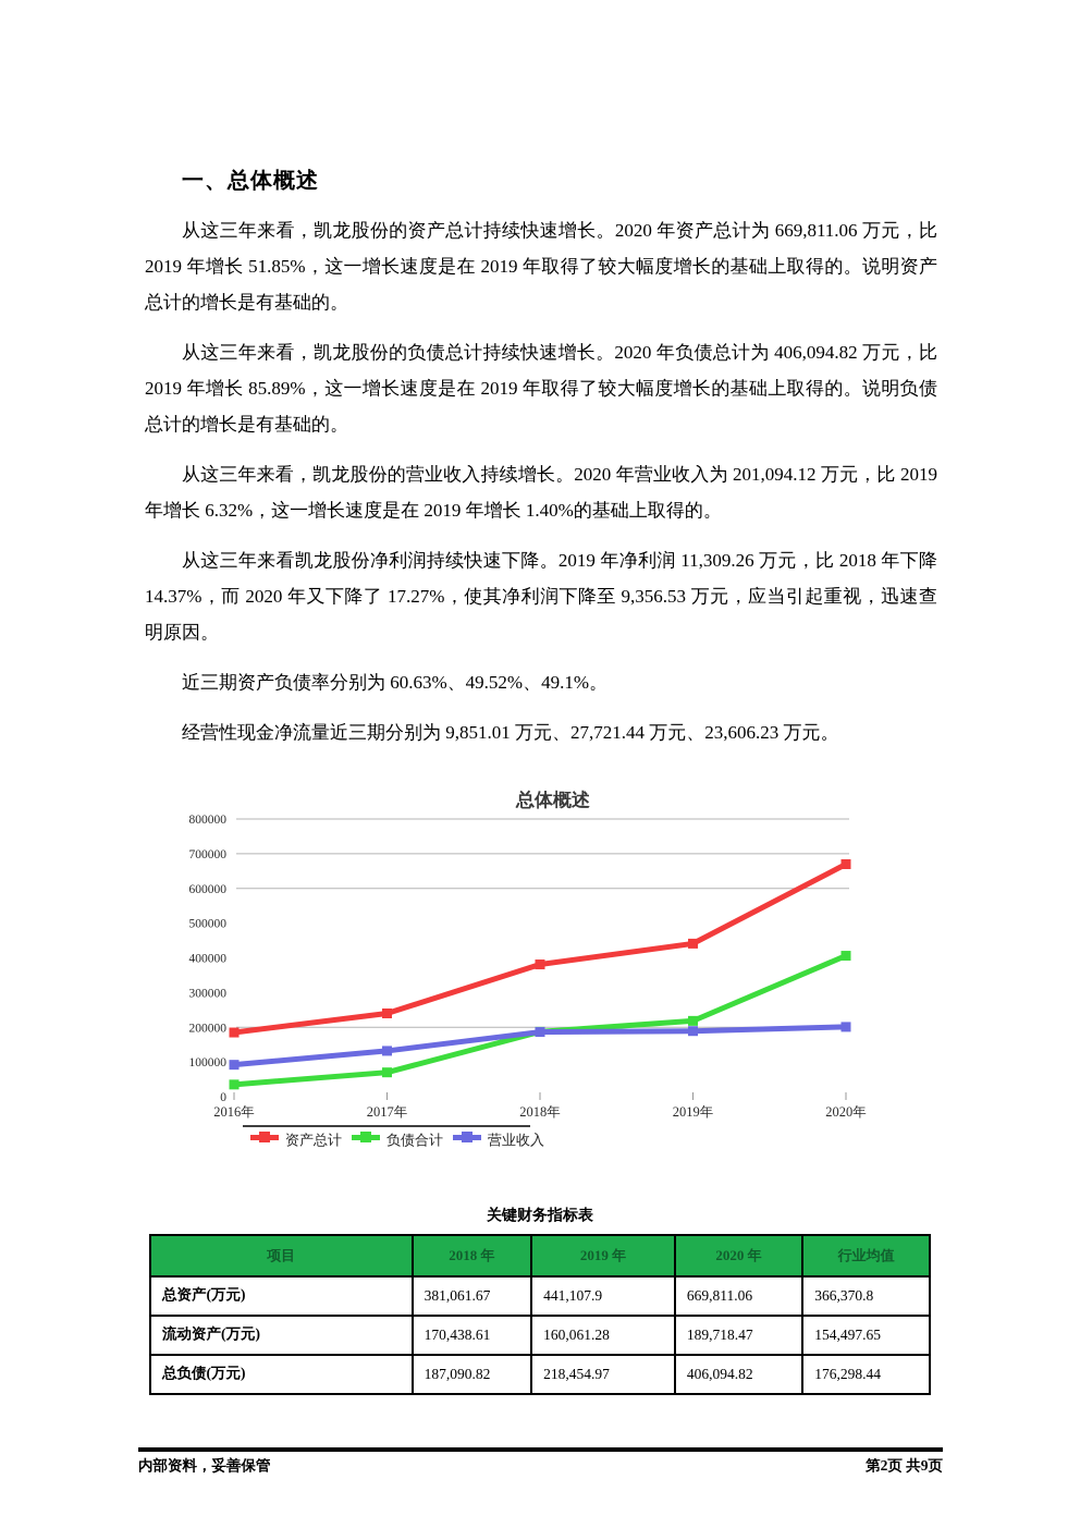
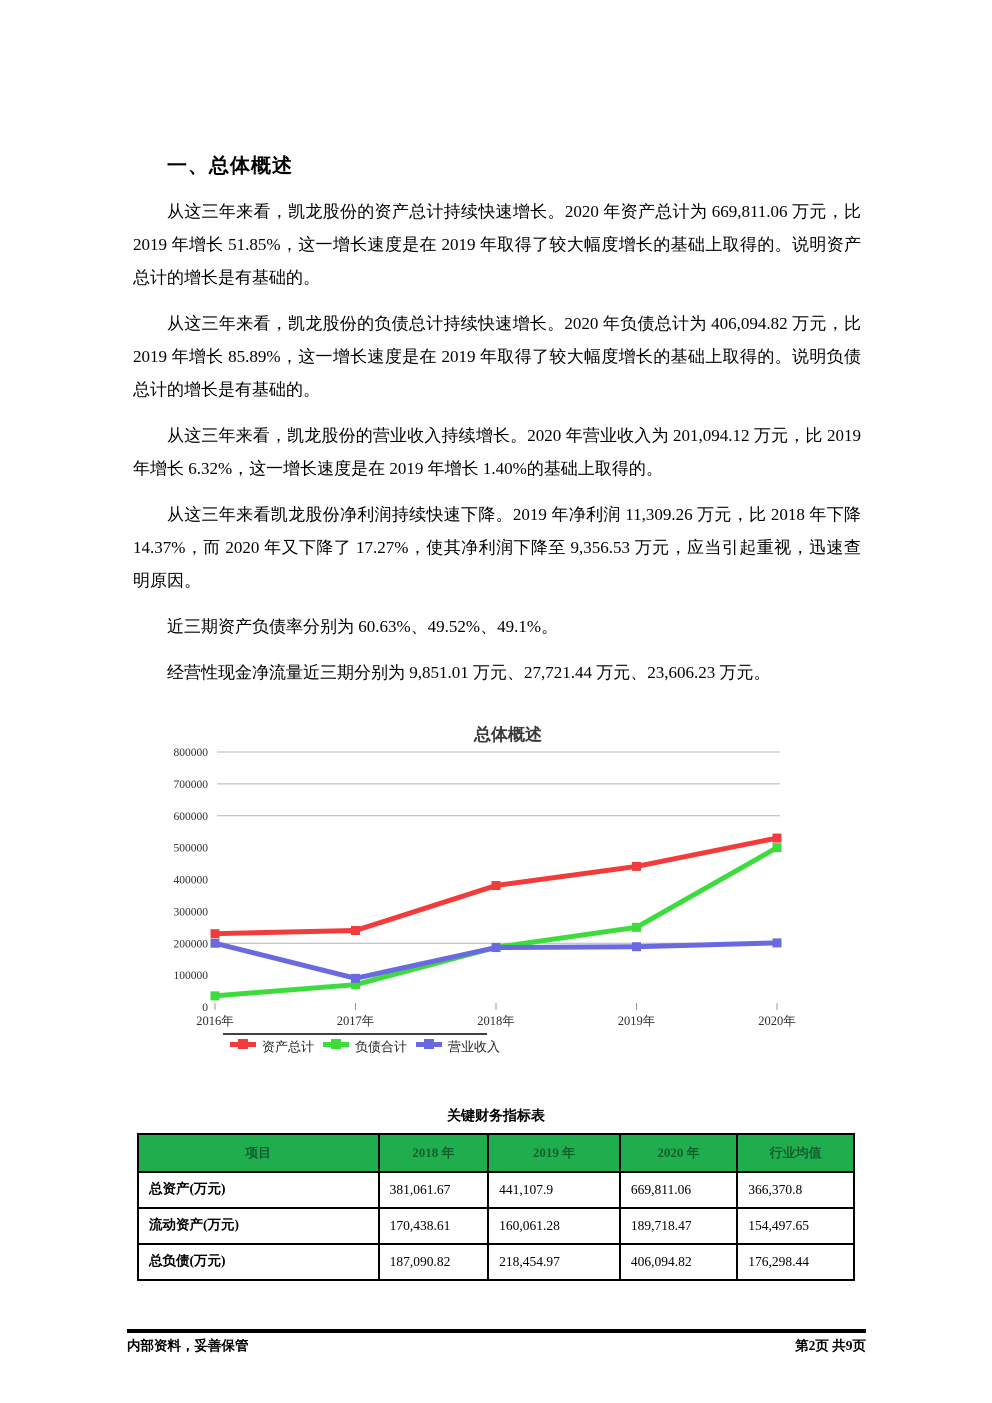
资产总计/2016年: 180000 -> 230000
营业收入/2016年: 90000 -> 200000
营业收入/2017年: 130000 -> 90000
负债合计/2019年: 220000 -> 250000
资产总计/2020年: 670000 -> 530000
负债合计/2020年: 410000 -> 500000
